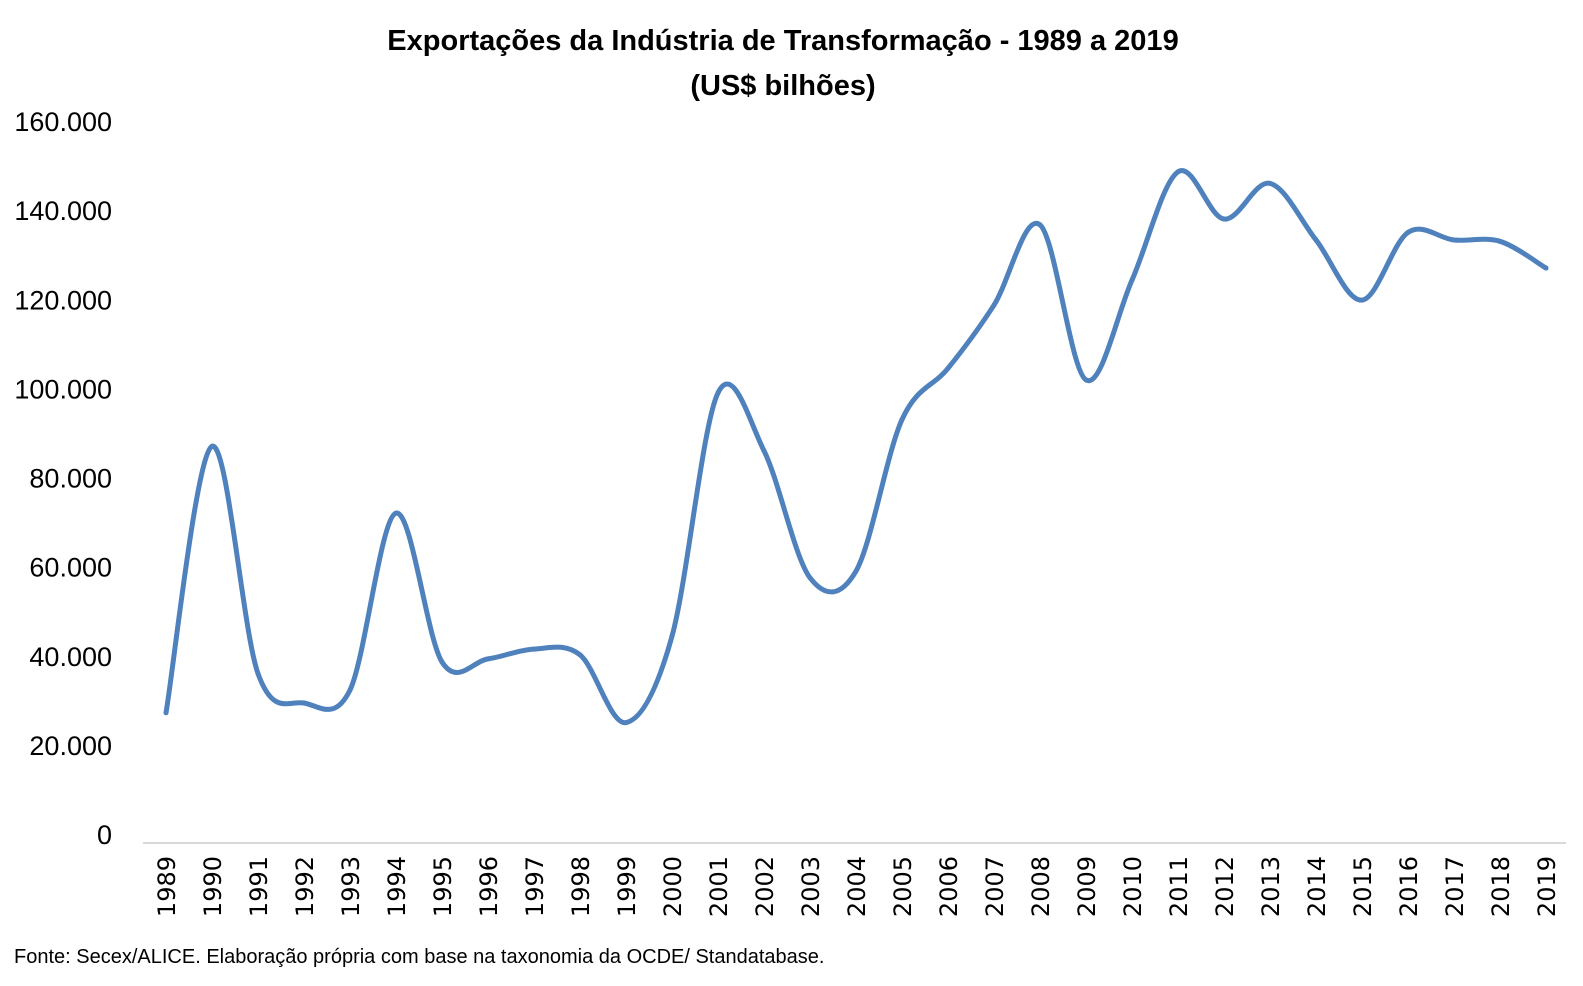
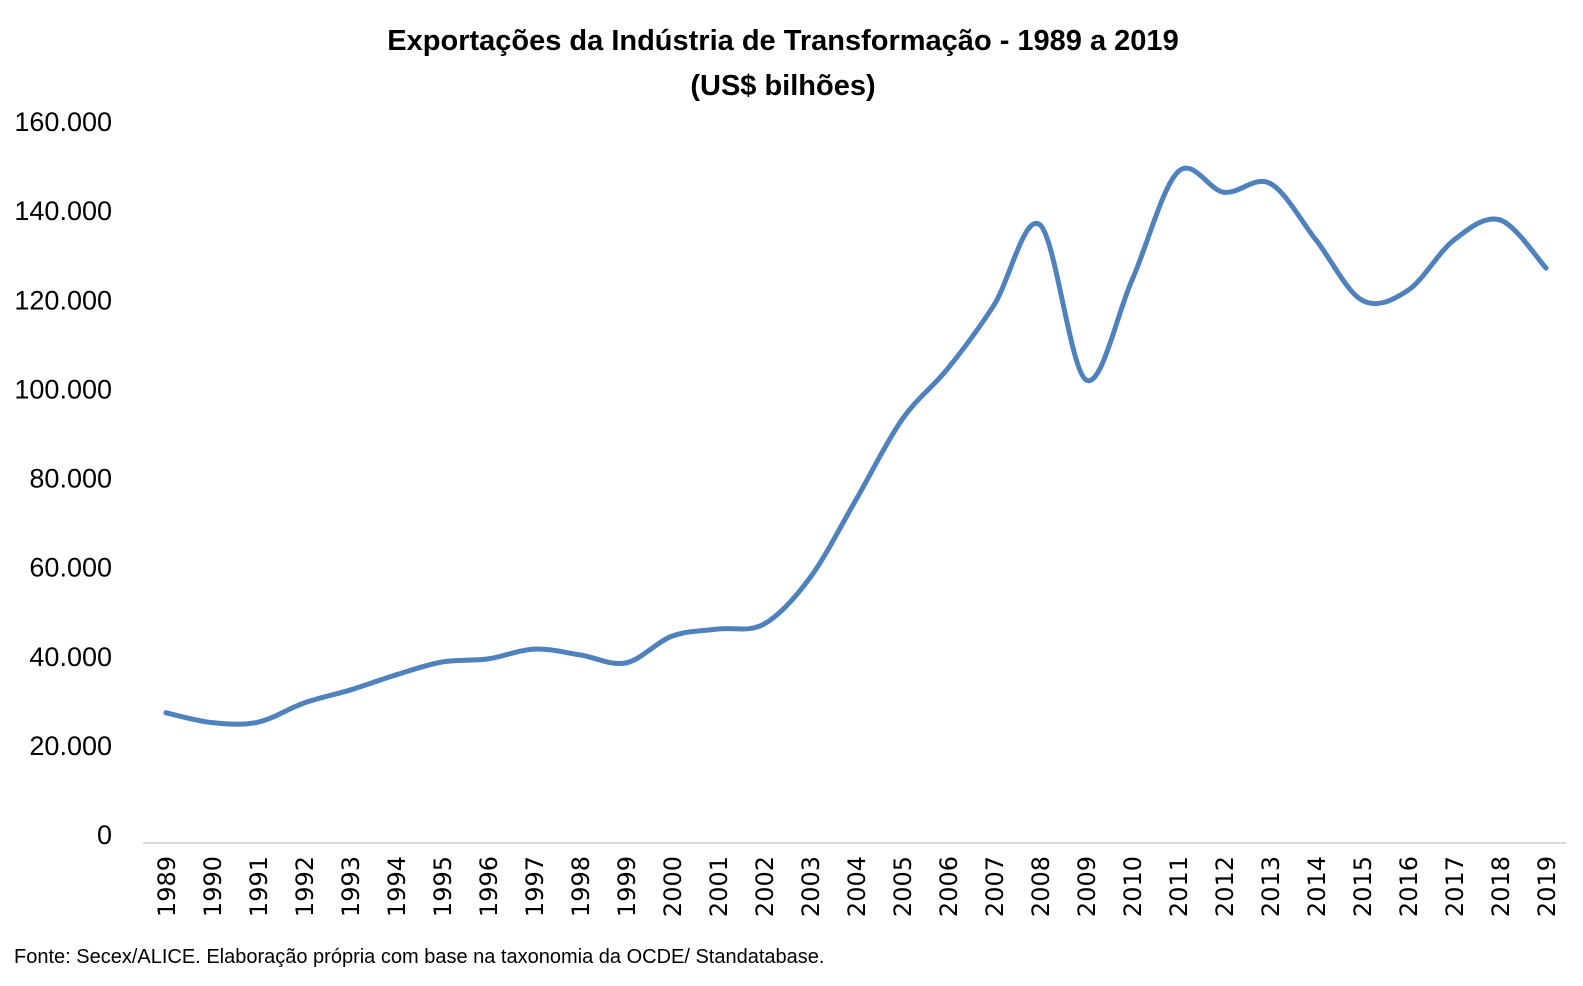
1990: 87000 -> 25000
1991: 36000 -> 25000
1994: 72000 -> 36000
1999: 25000 -> 38000
2001: 99000 -> 46000
2002: 86000 -> 47000
2004: 59000 -> 75000
2012: 138000 -> 144000
2016: 135000 -> 122000
2018: 133000 -> 138000
